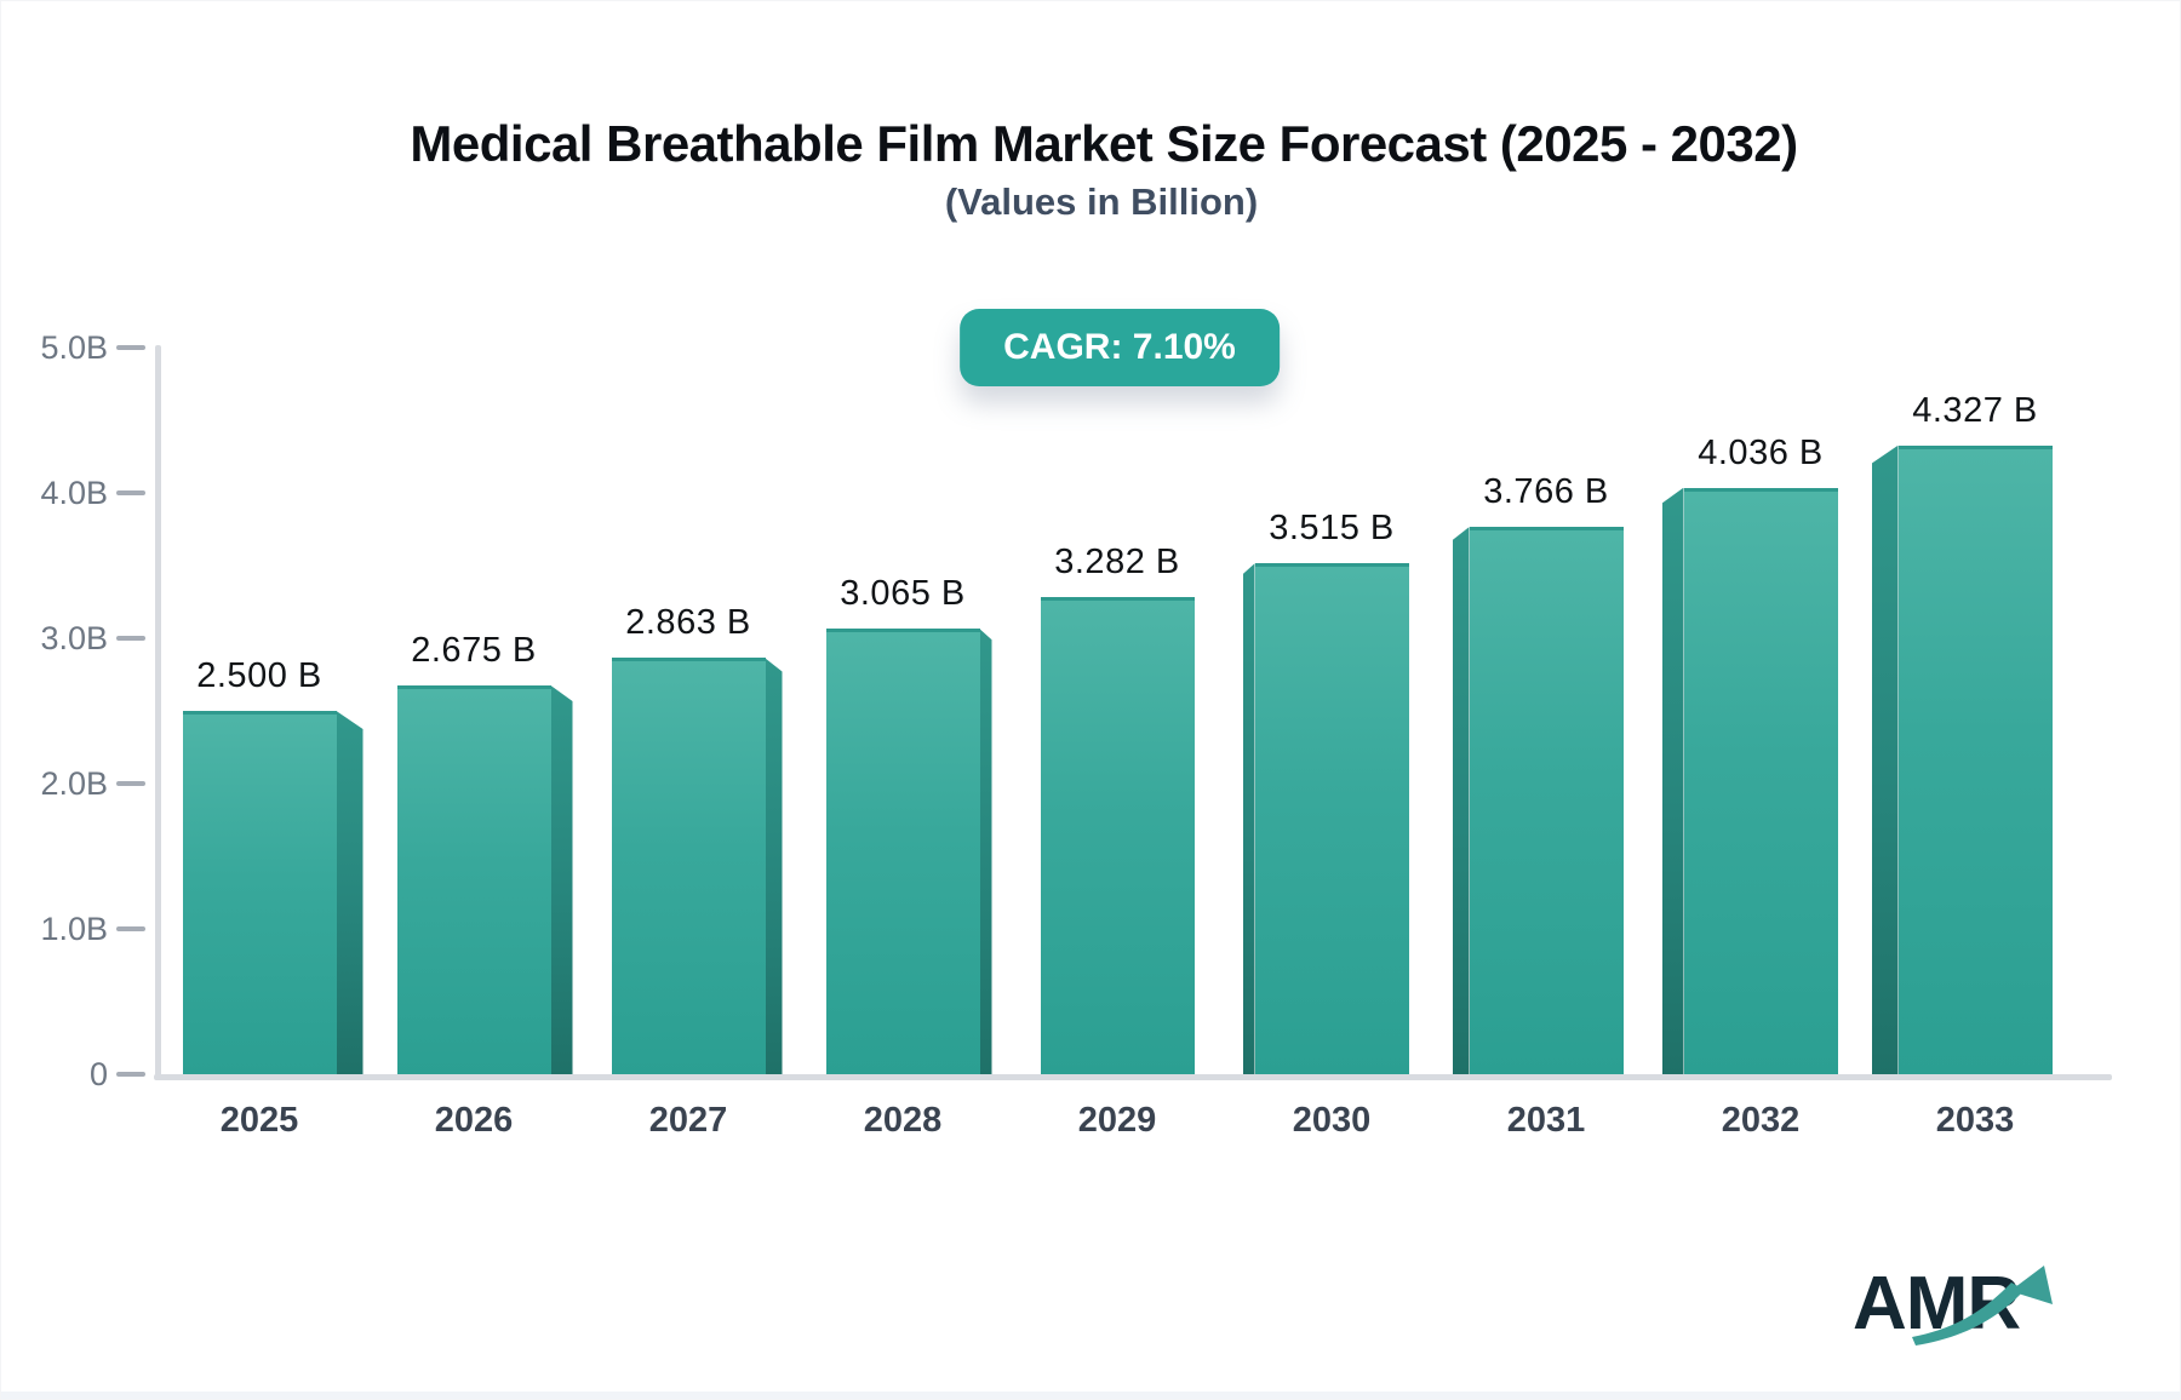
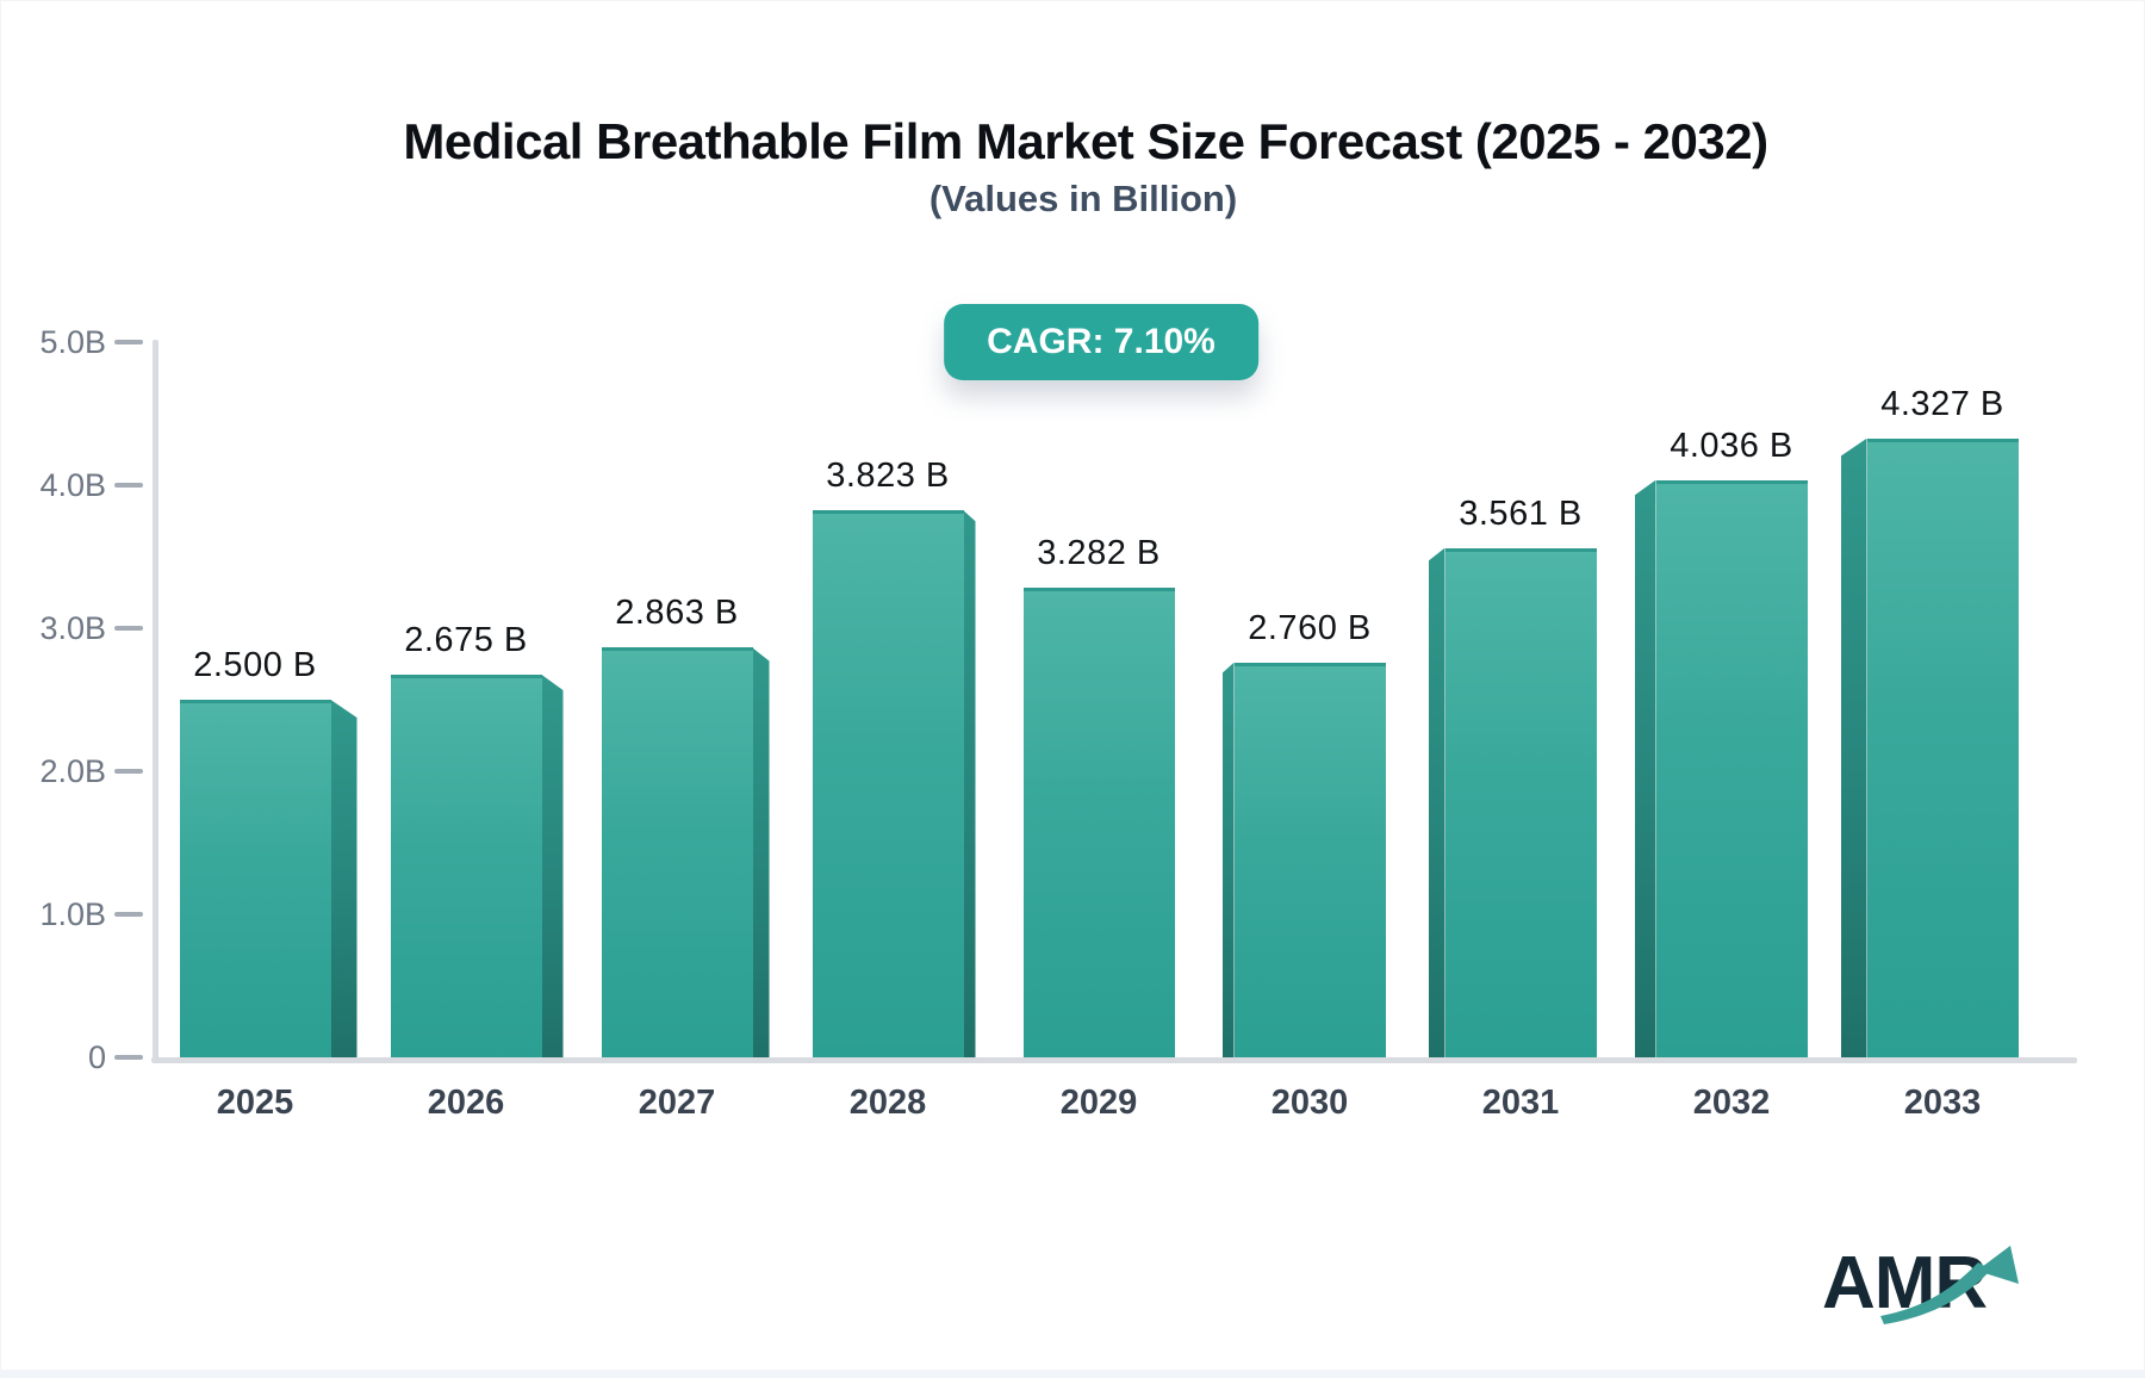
2028: 3.065 -> 3.823
2030: 3.515 -> 2.760
2031: 3.766 -> 3.561
